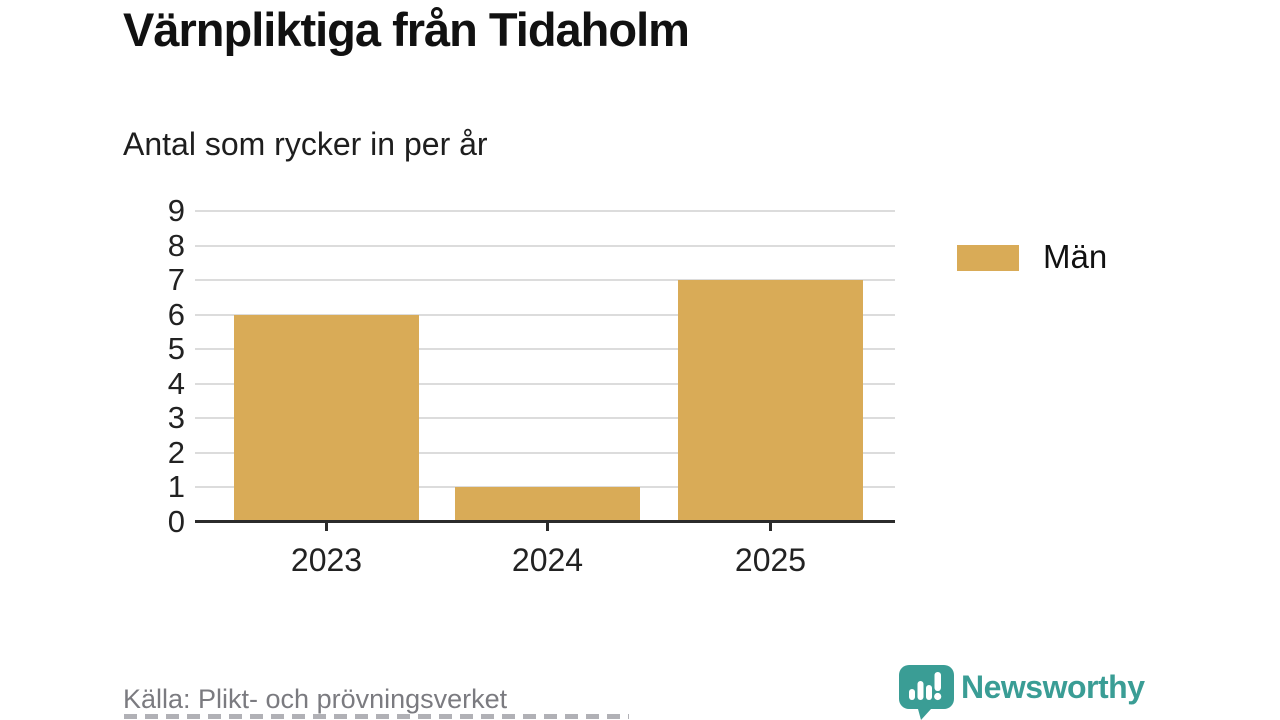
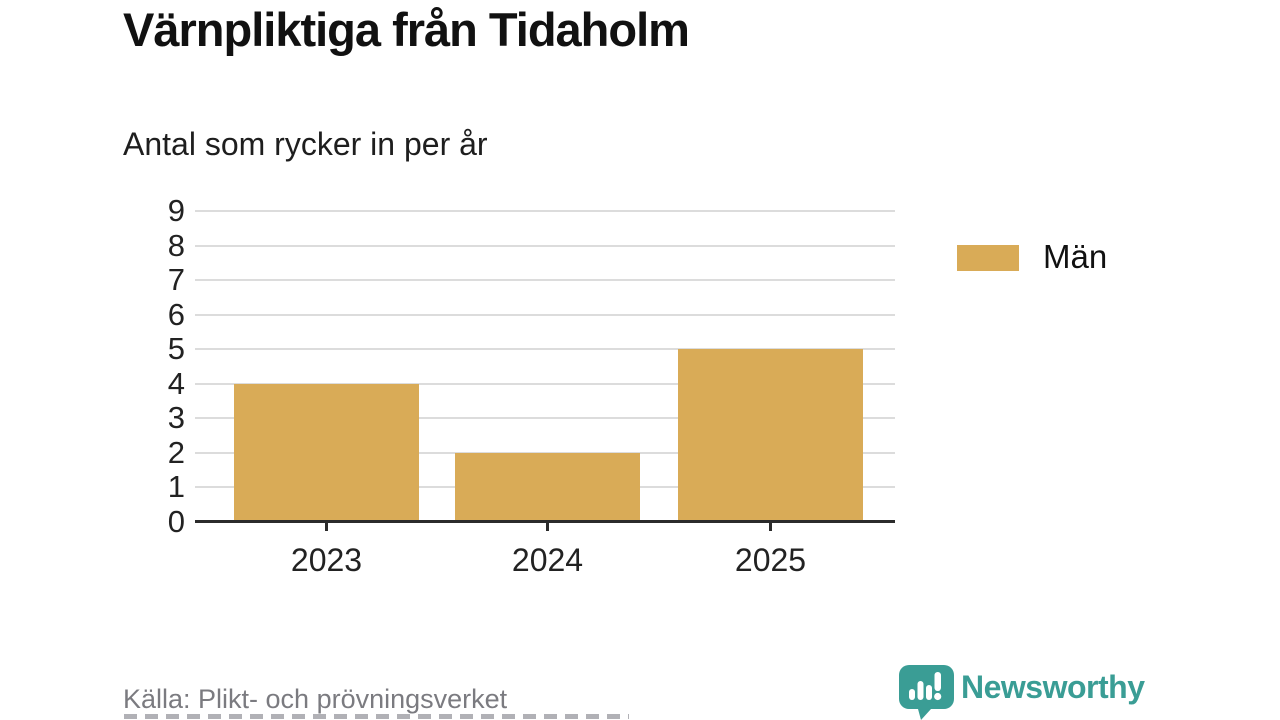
2023: 6 -> 4
2024: 1 -> 2
2025: 7 -> 5
